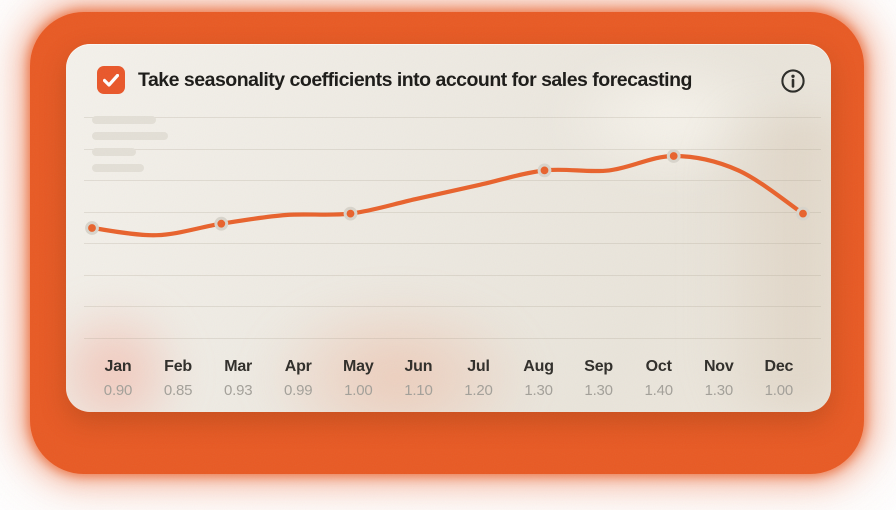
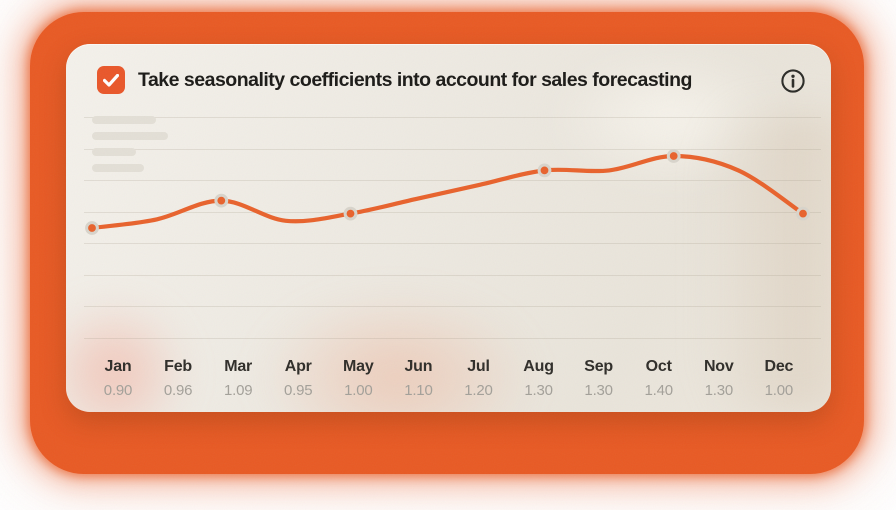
Feb: 0.85 -> 0.96
Mar: 0.93 -> 1.09
Apr: 0.99 -> 0.95
